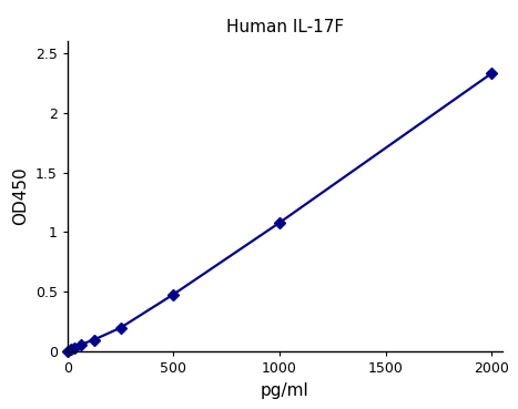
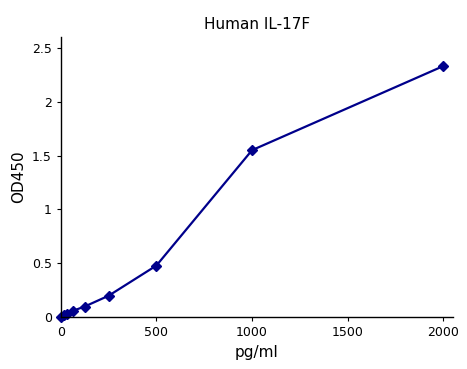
1000: 1.08 -> 1.55
